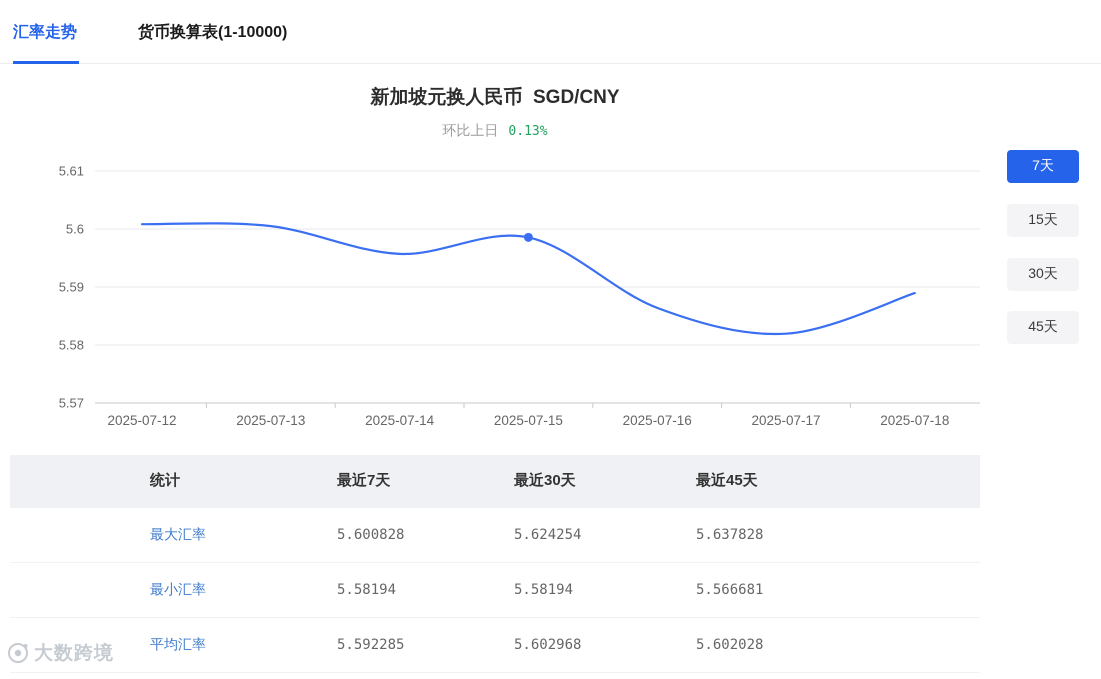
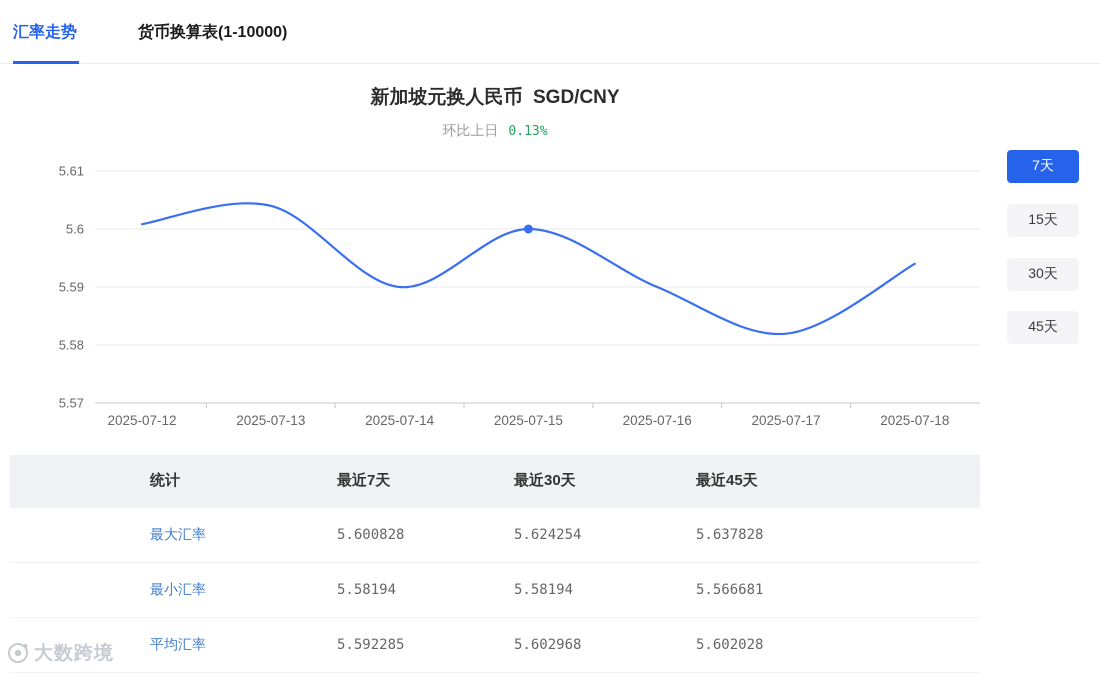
2025-07-13: 5.601 -> 5.604
2025-07-14: 5.596 -> 5.590
2025-07-15: 5.599 -> 5.600
2025-07-16: 5.586 -> 5.590
2025-07-18: 5.589 -> 5.594
